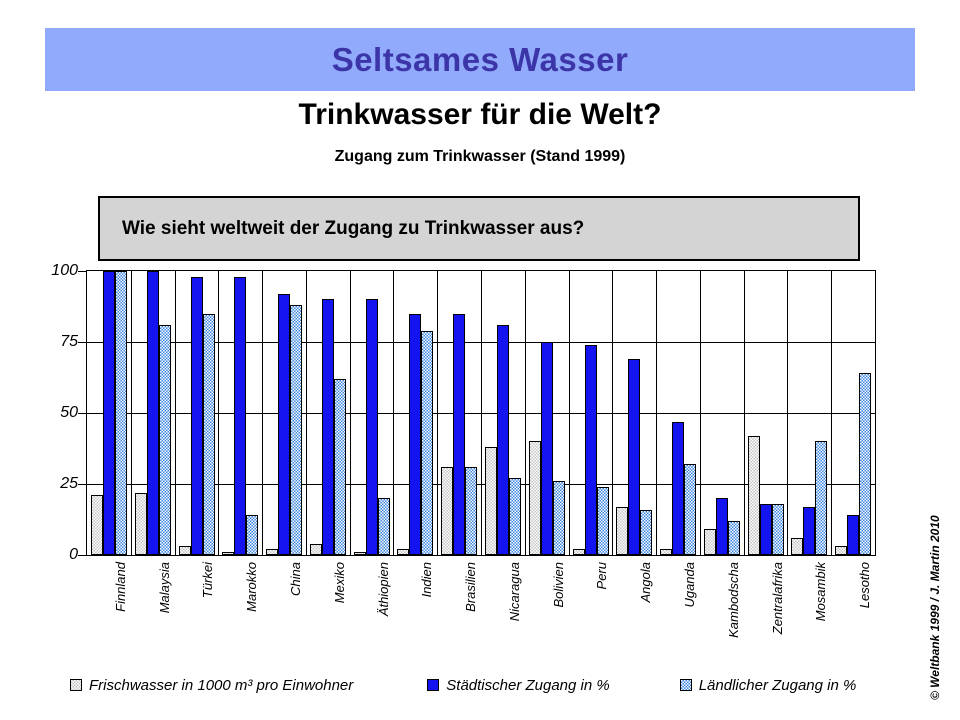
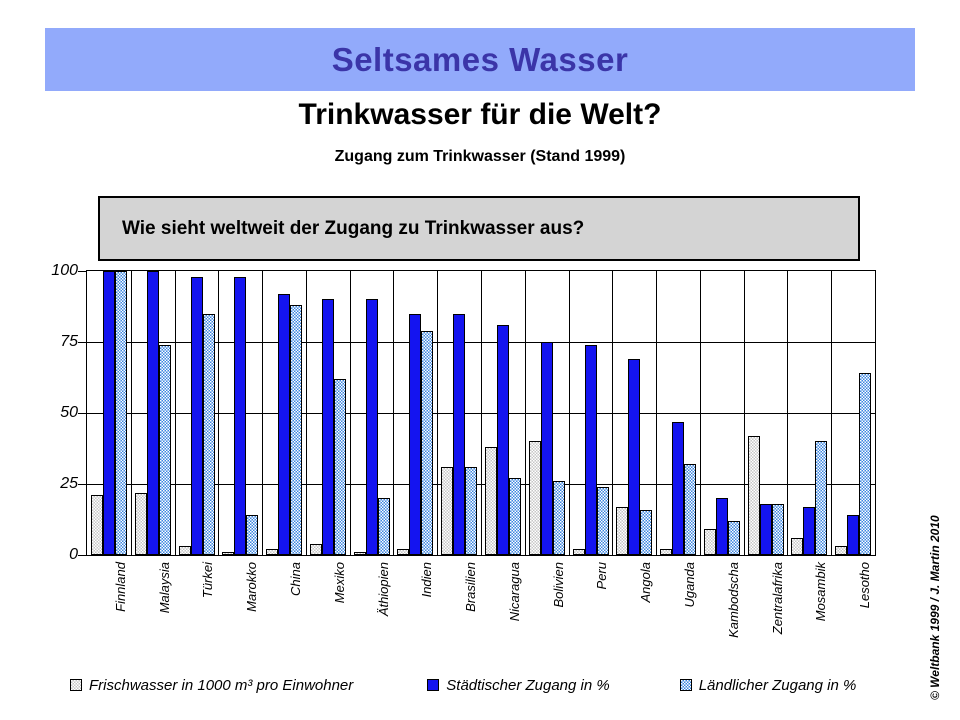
Ländlicher Zugang in %/Malaysia: 81 -> 74
